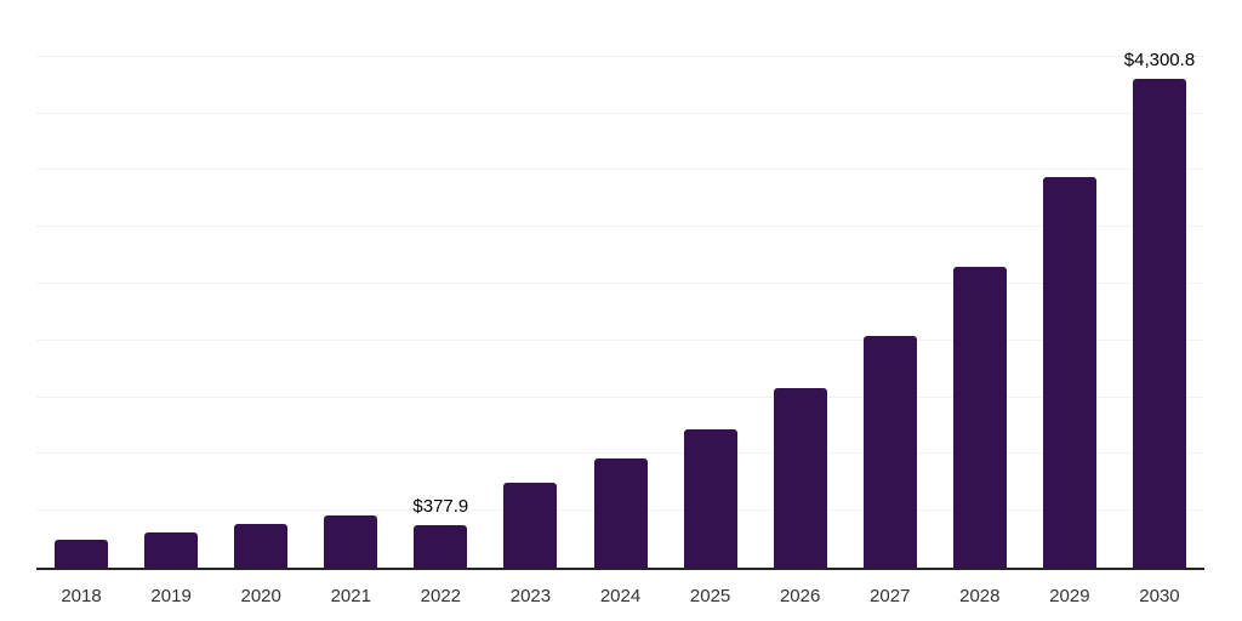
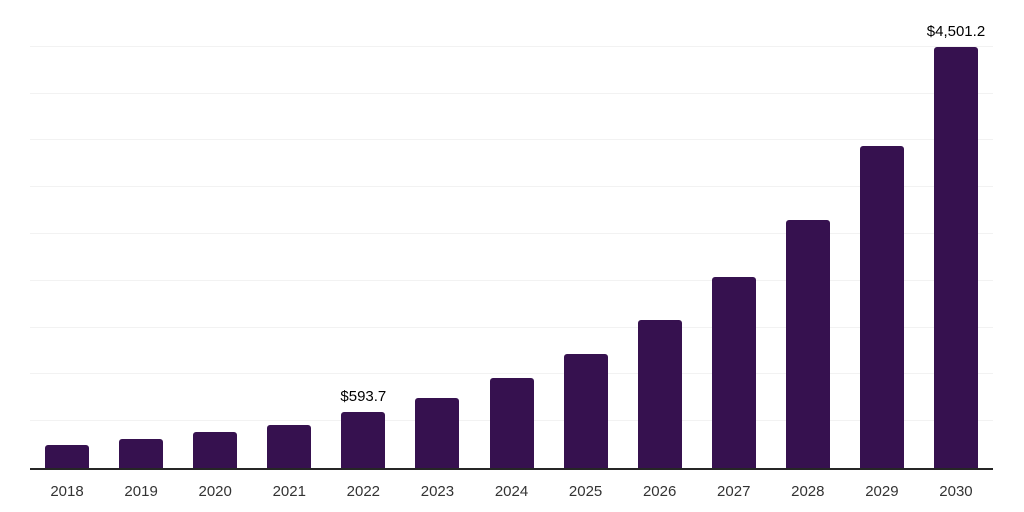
2022: $377.9 -> $593.7
2030: $4,300.8 -> $4,501.2
